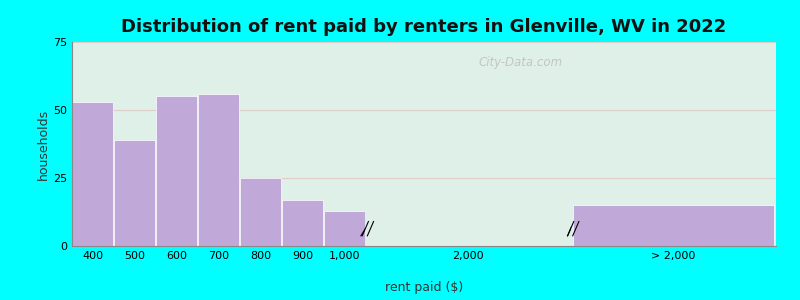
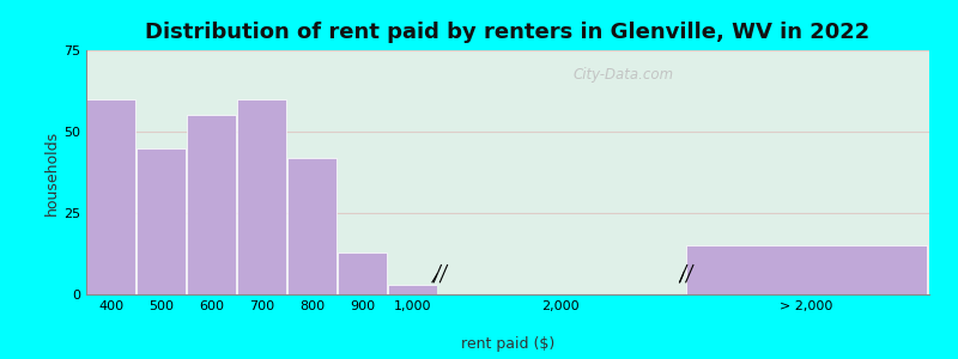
400: 53 -> 60
500: 39 -> 45
700: 56 -> 60
800: 25 -> 42
900: 17 -> 13
1,000: 13 -> 3
